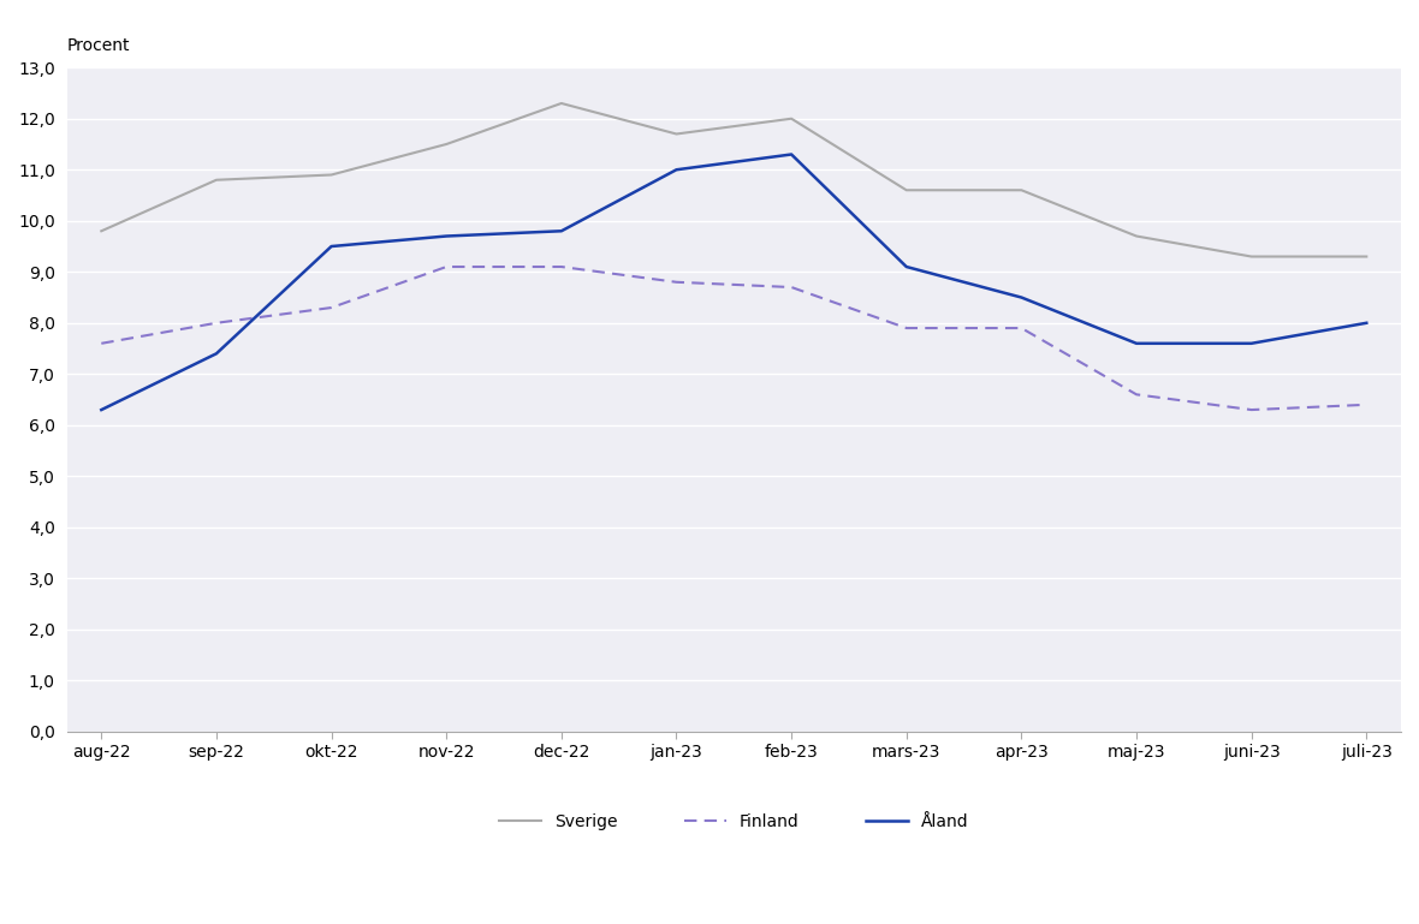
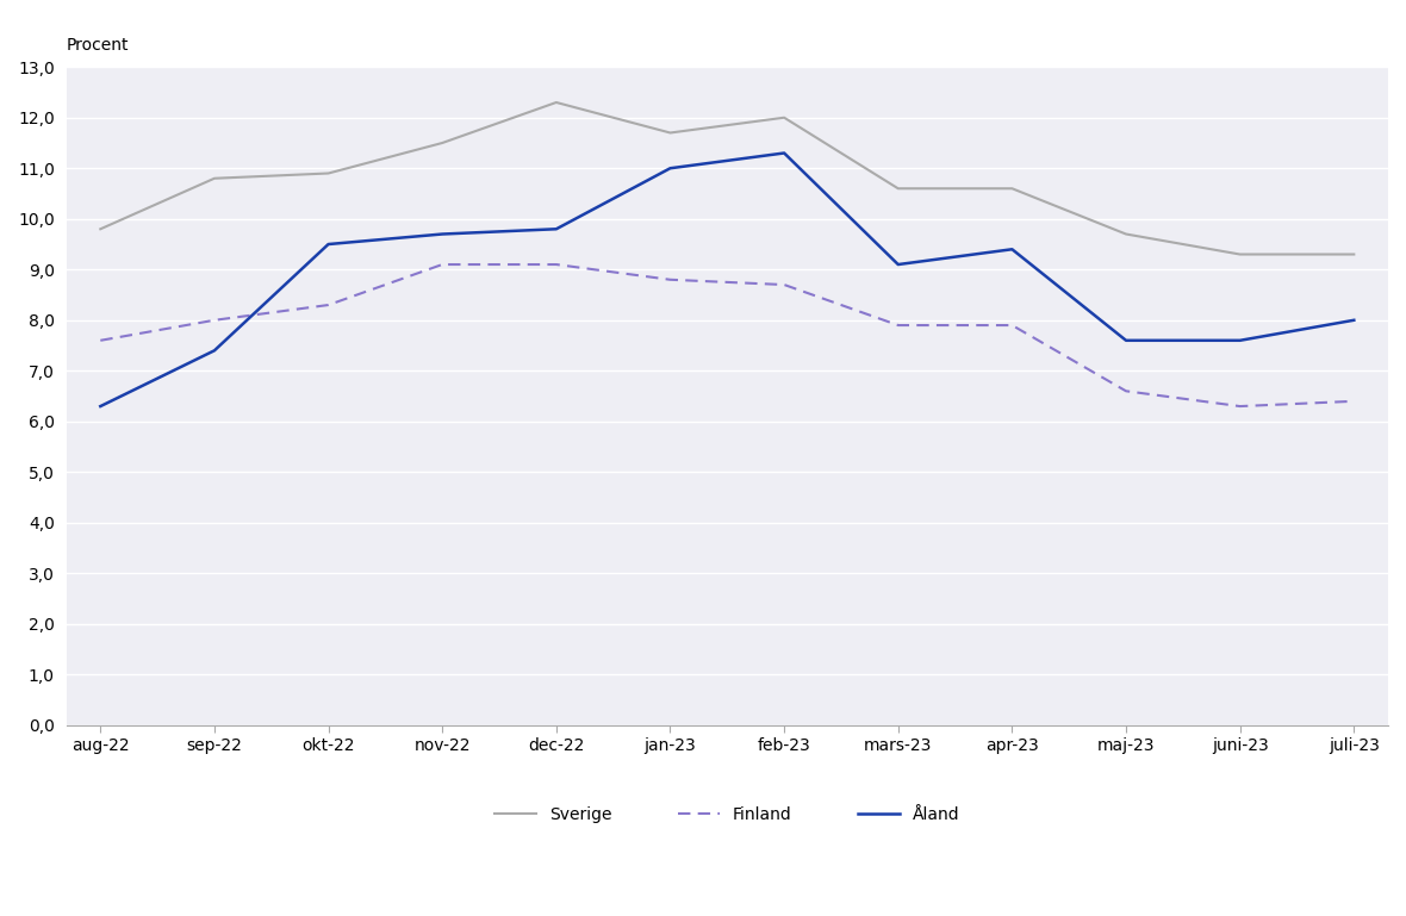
Åland/apr-23: 8,5 -> 9,4
